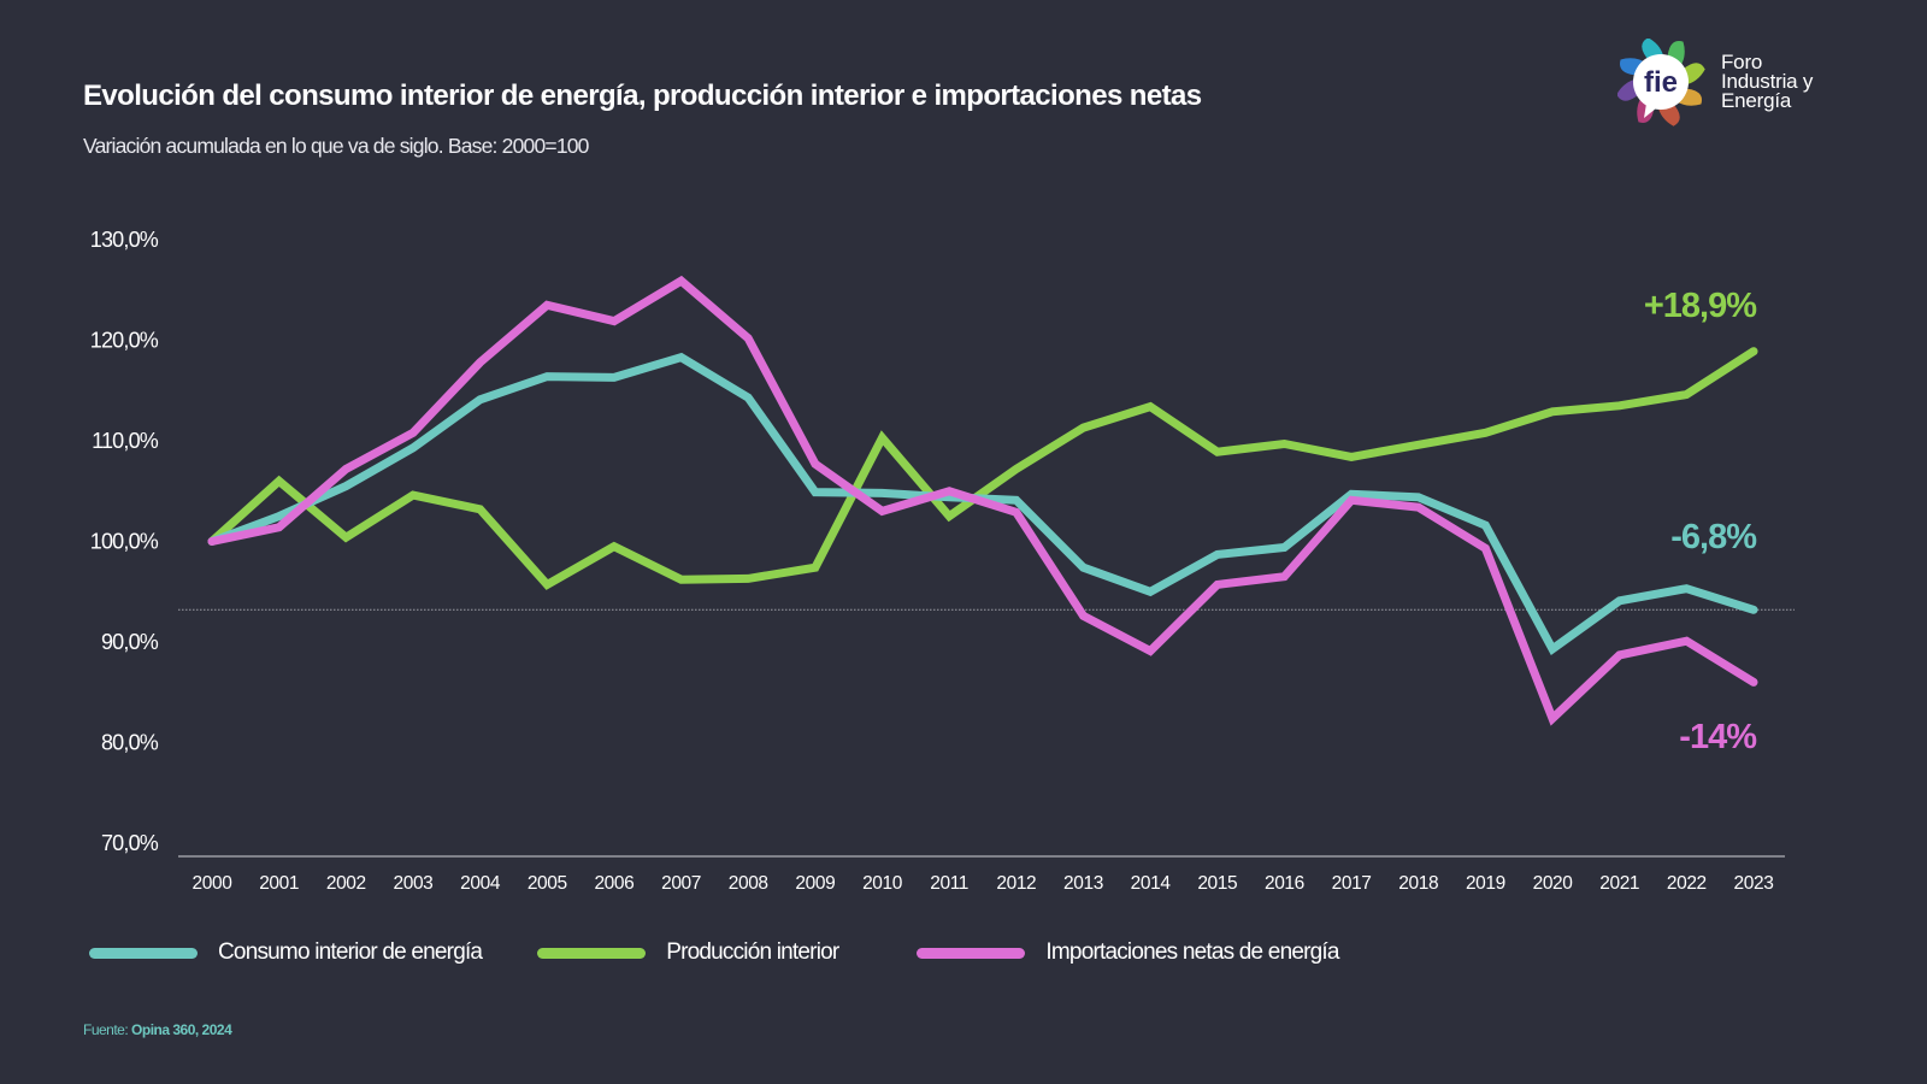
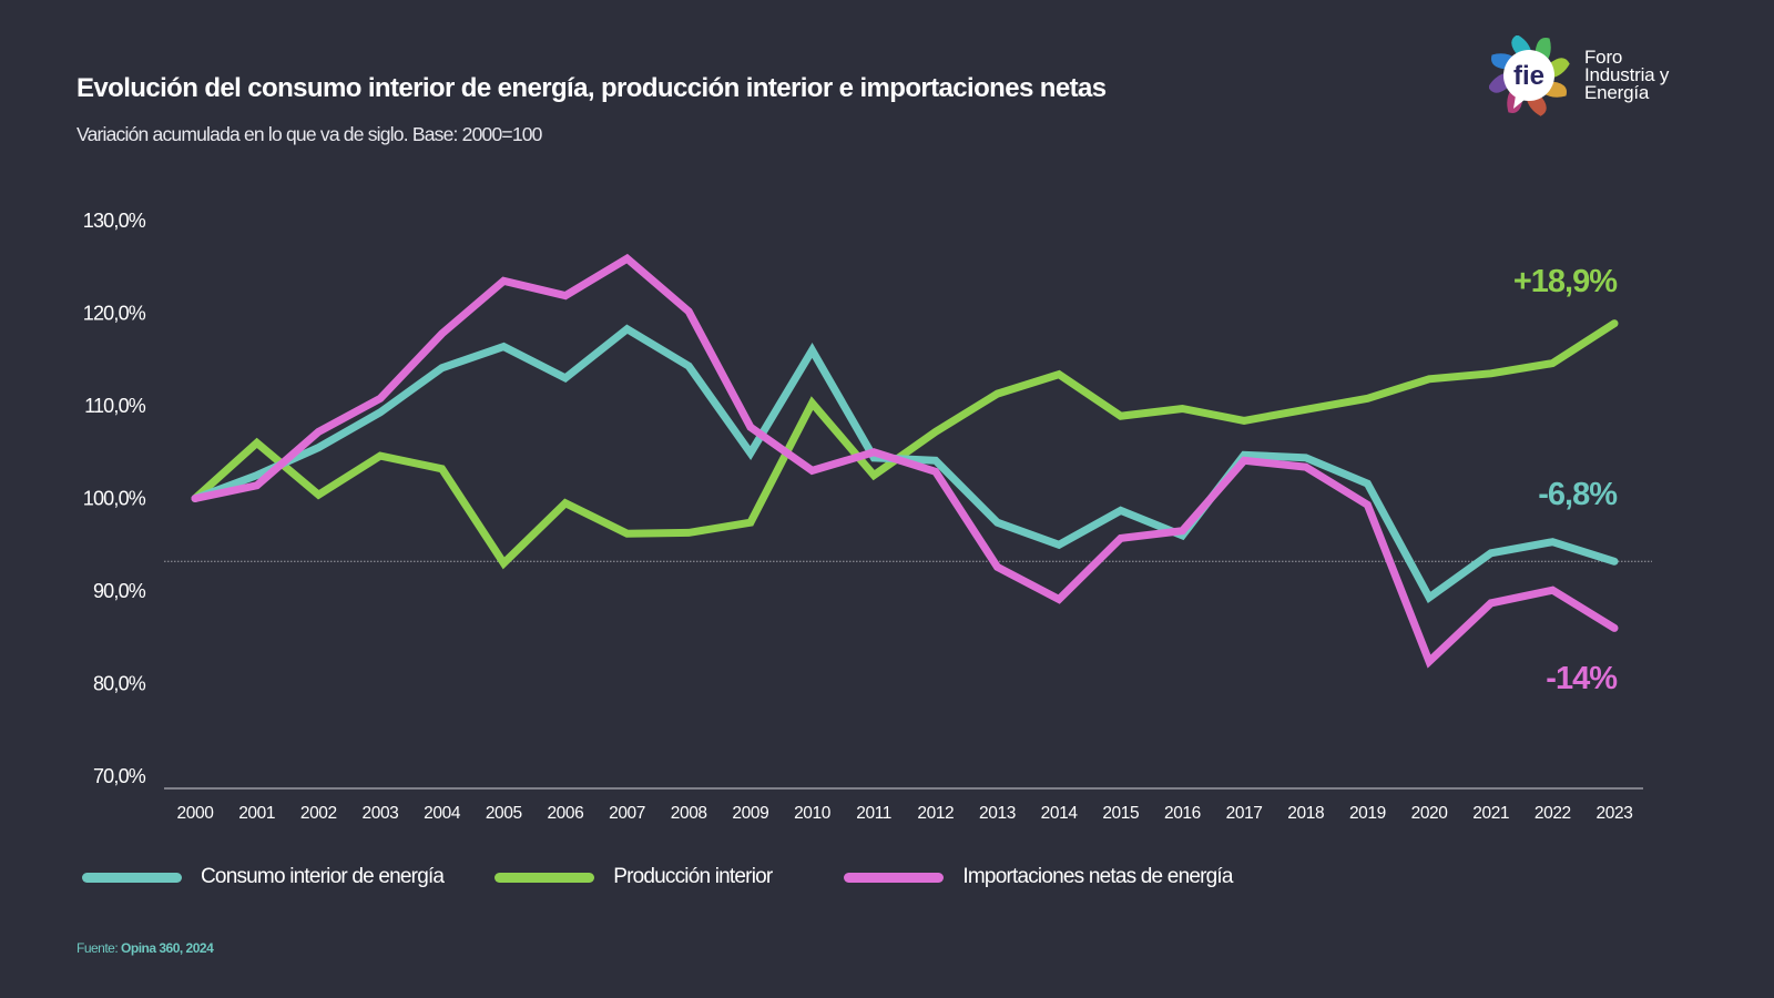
Producción interior/2005: 96% -> 93%
Consumo interior de energía/2006: 116% -> 113%
Consumo interior de energía/2010: 105% -> 116%
Consumo interior de energía/2016: 99% -> 96%
